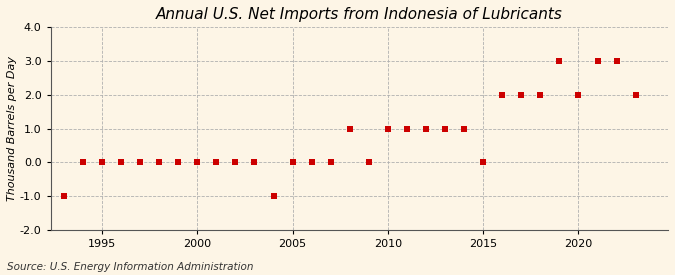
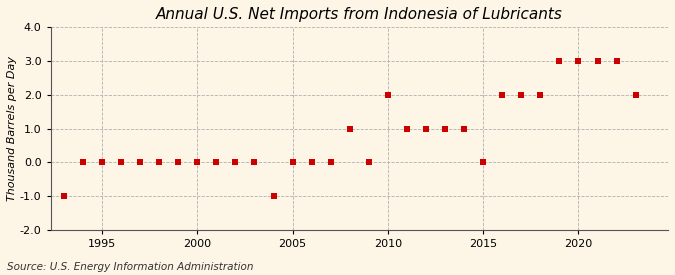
2010: 1 -> 2
2020: 2 -> 3
